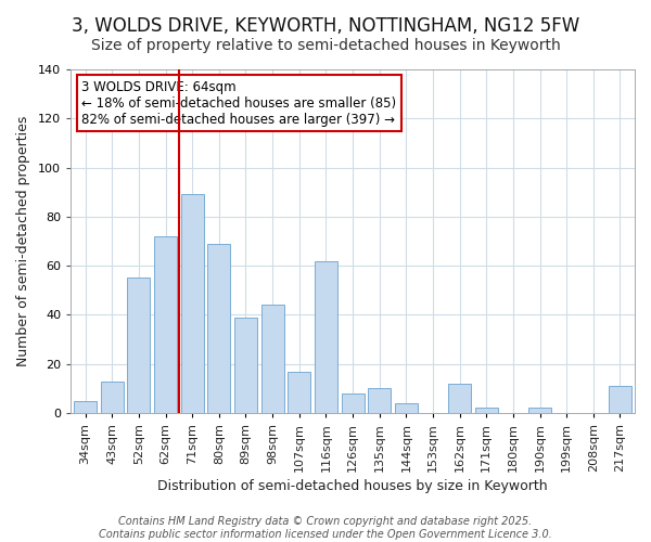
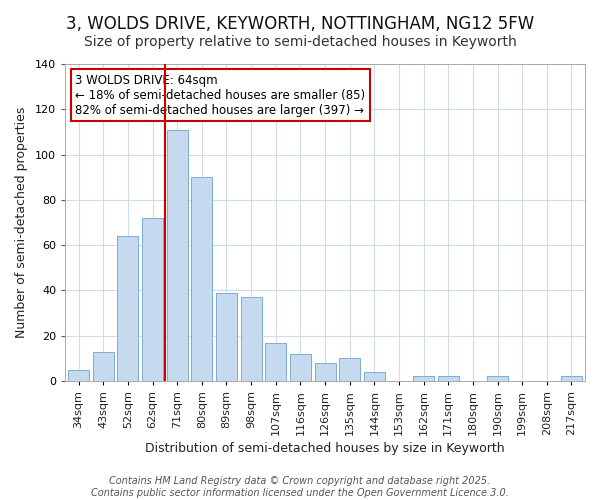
52sqm: 55 -> 64
71sqm: 89 -> 111
80sqm: 69 -> 90
98sqm: 44 -> 37
116sqm: 62 -> 12
162sqm: 12 -> 2
217sqm: 11 -> 2
